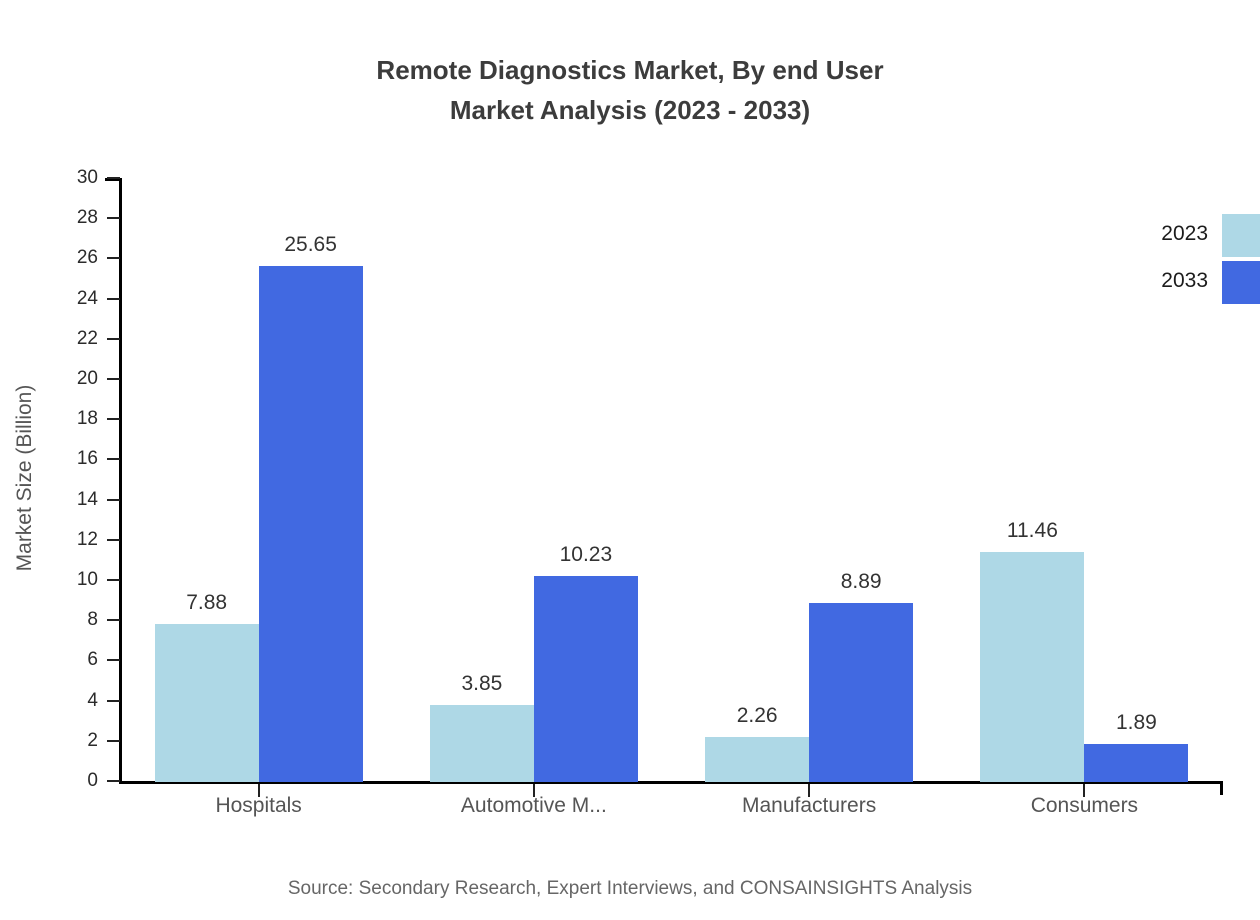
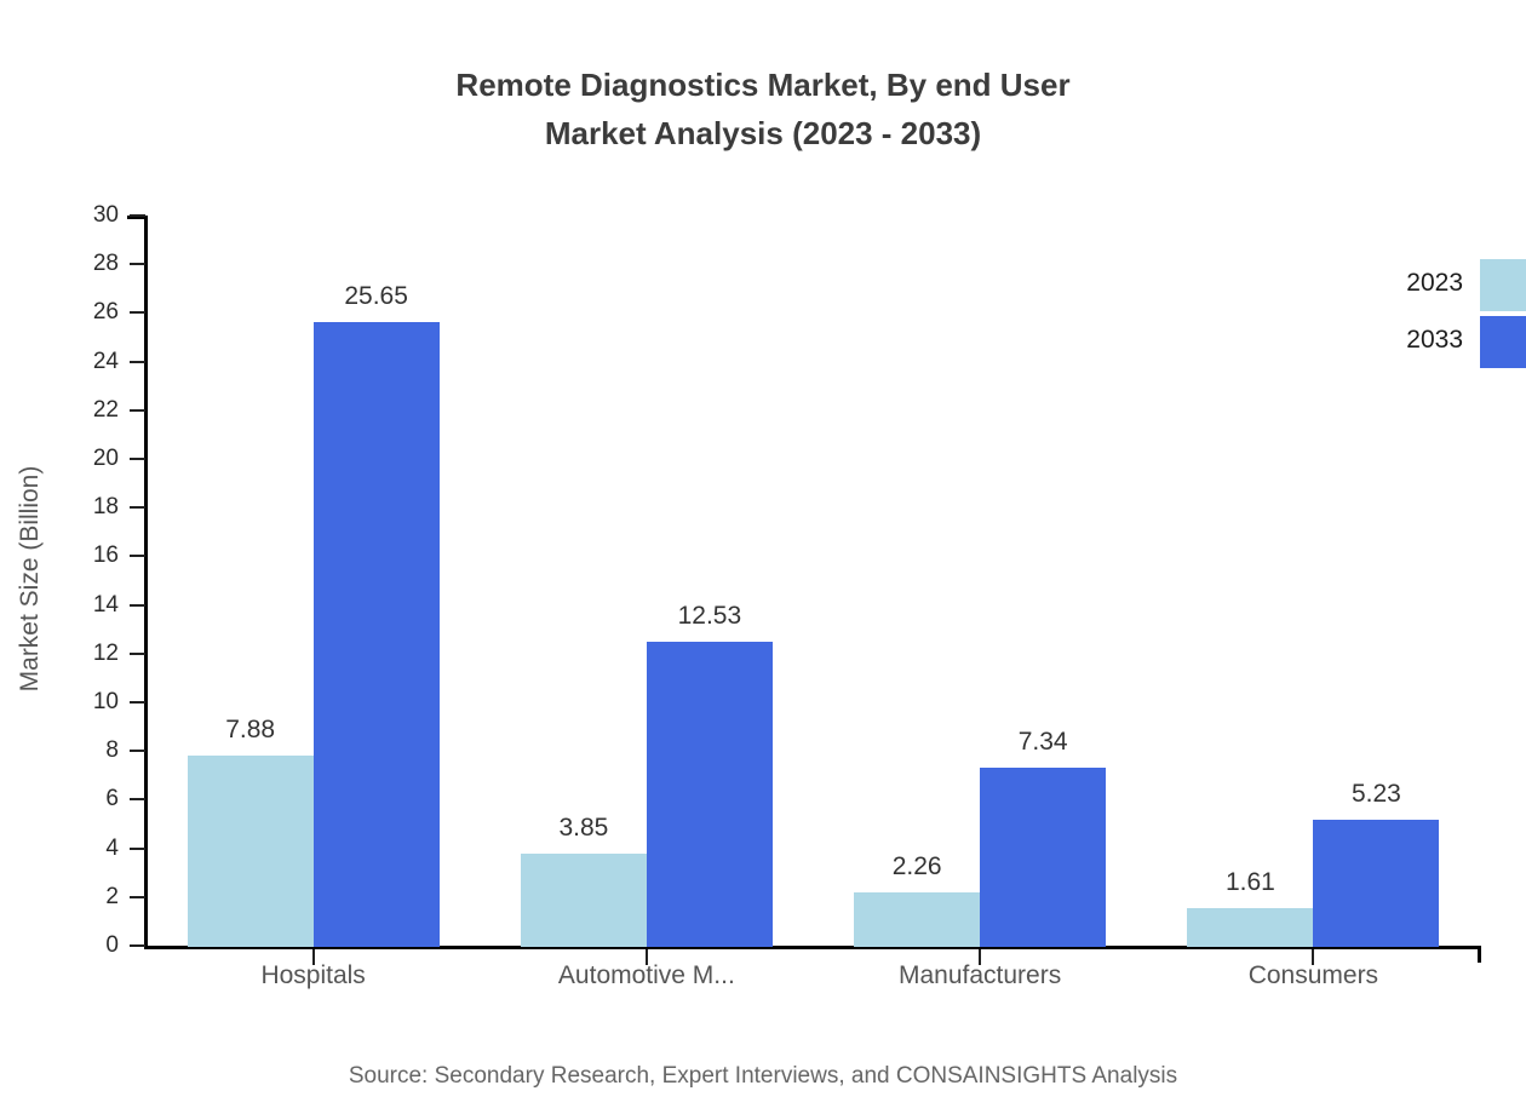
2033/Automotive M...: 10.23 -> 12.53
2033/Manufacturers: 8.89 -> 7.34
2023/Consumers: 11.46 -> 1.61
2033/Consumers: 1.89 -> 5.23
